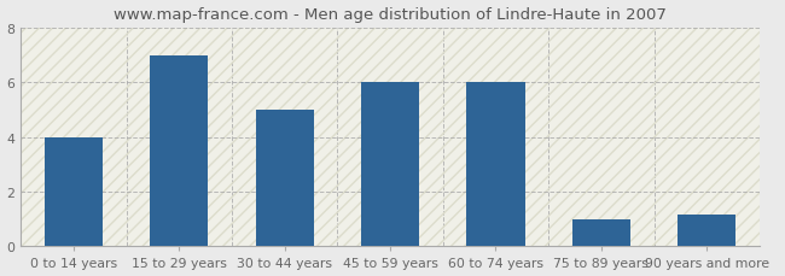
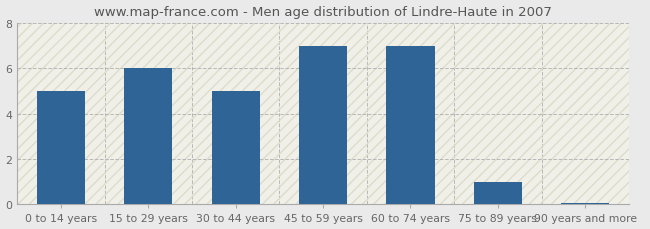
0 to 14 years: 4.00 -> 5.00
15 to 29 years: 7.00 -> 6.00
45 to 59 years: 6.00 -> 7.00
60 to 74 years: 6.00 -> 7.00
90 years and more: 1.15 -> 0.07
